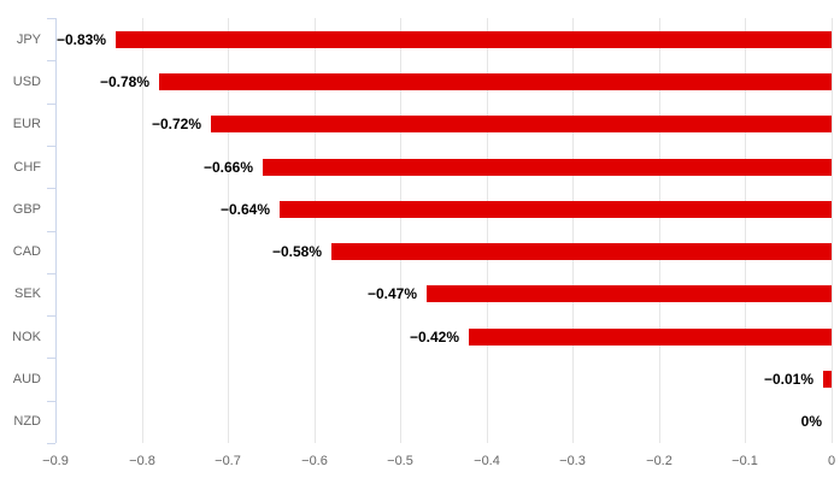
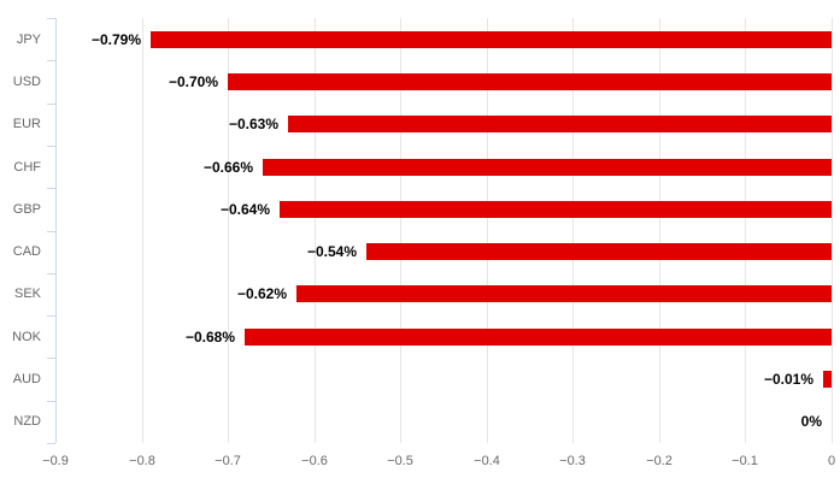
JPY: −0.83% -> −0.79%
USD: −0.78% -> −0.70%
EUR: −0.72% -> −0.63%
CAD: −0.58% -> −0.54%
SEK: −0.47% -> −0.62%
NOK: −0.42% -> −0.68%
